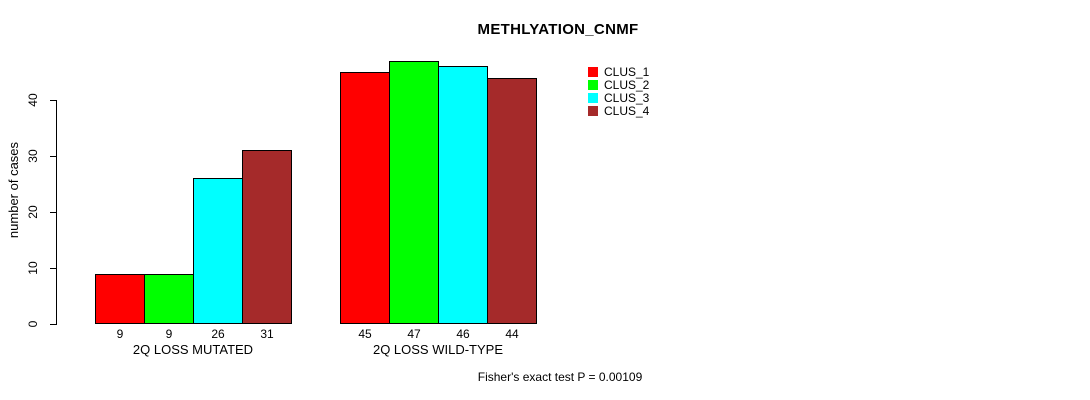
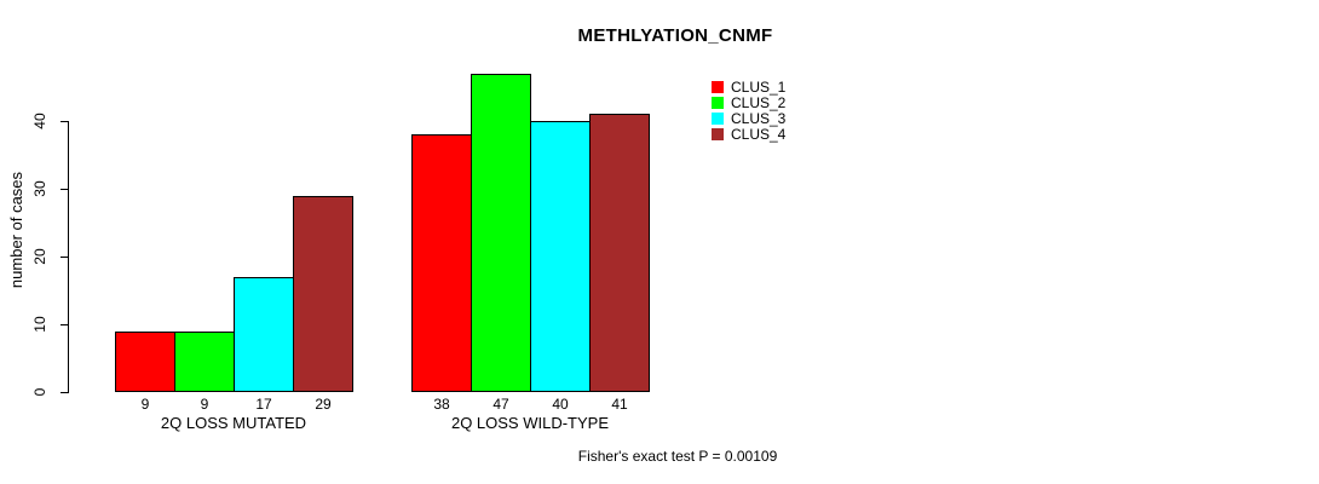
CLUS_3/2Q LOSS MUTATED: 26 -> 17
CLUS_4/2Q LOSS MUTATED: 31 -> 29
CLUS_1/2Q LOSS WILD-TYPE: 45 -> 38
CLUS_3/2Q LOSS WILD-TYPE: 46 -> 40
CLUS_4/2Q LOSS WILD-TYPE: 44 -> 41
